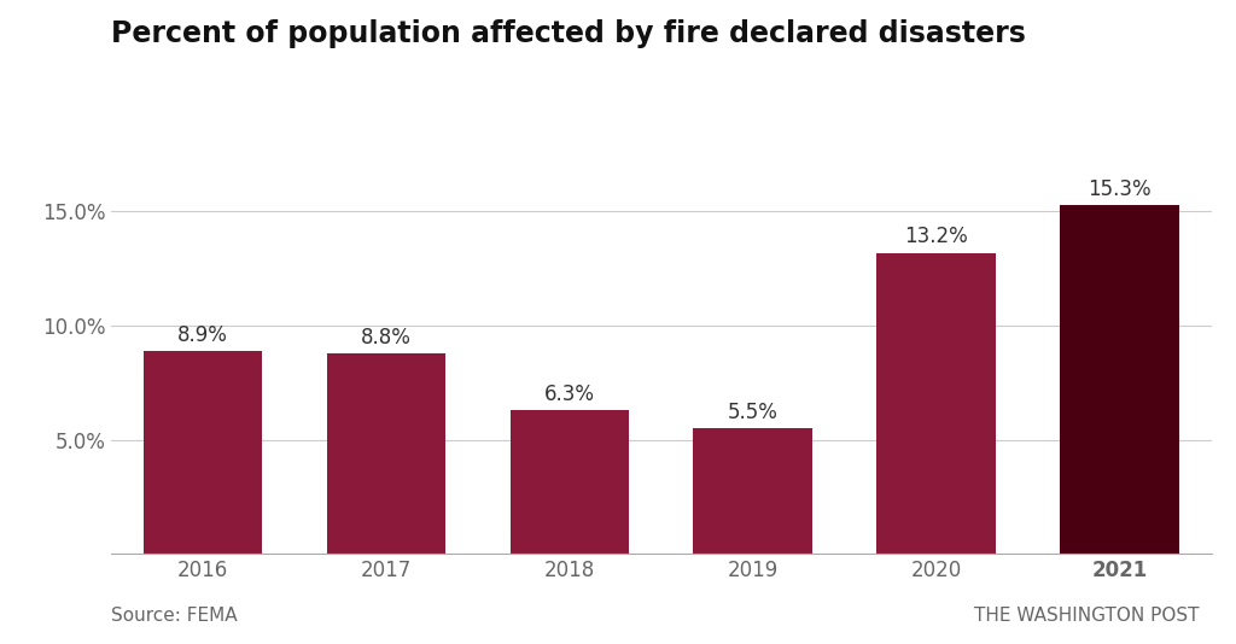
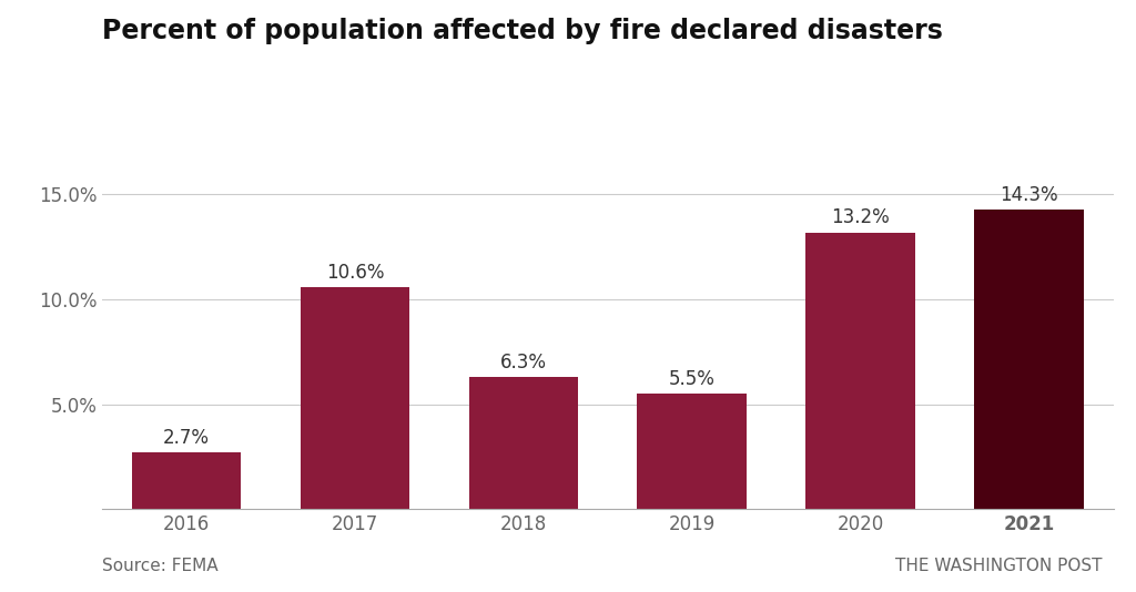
2016: 8.9% -> 2.7%
2017: 8.8% -> 10.6%
2021: 15.3% -> 14.3%
